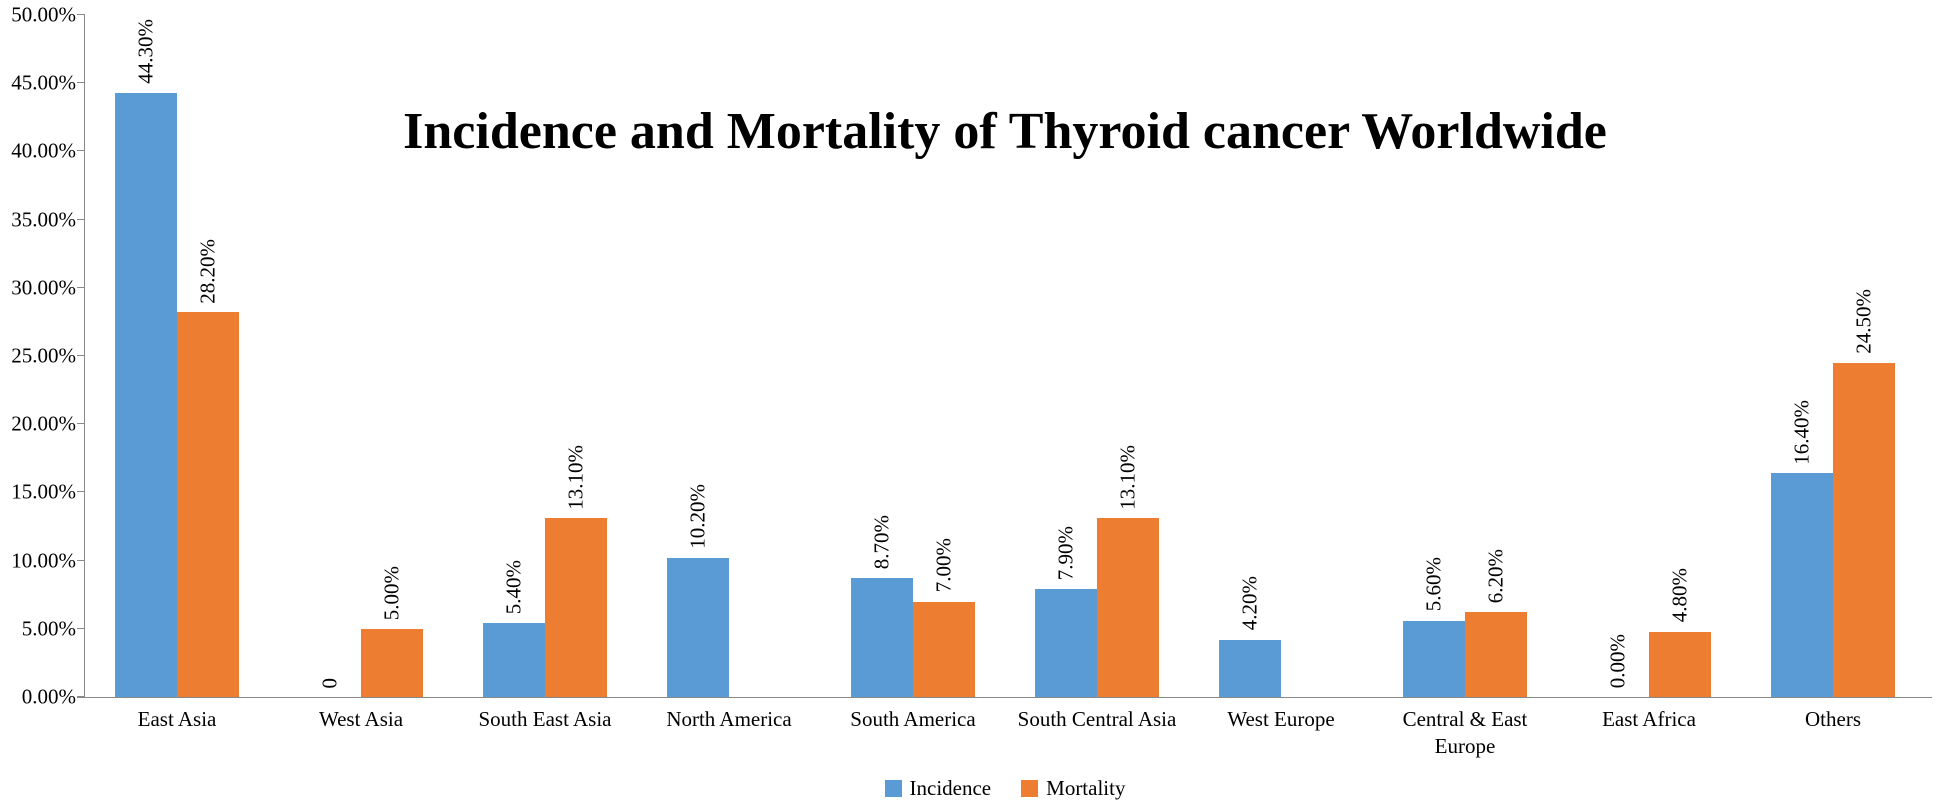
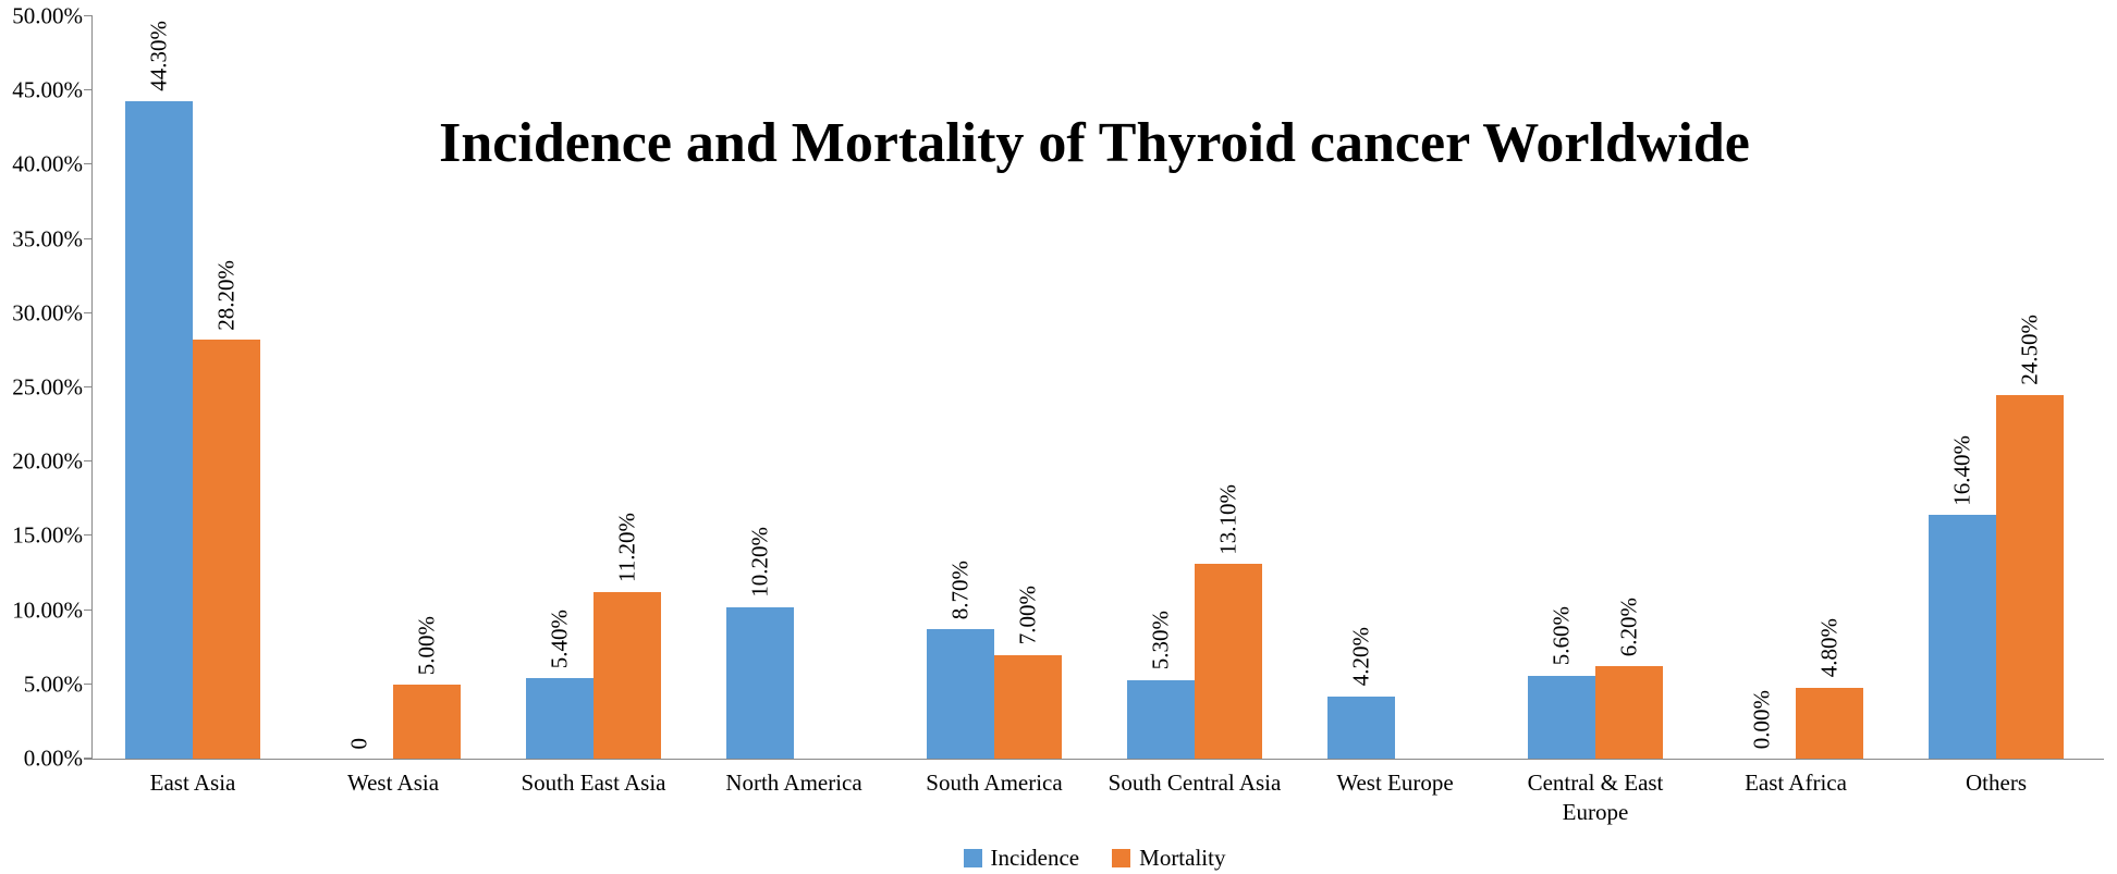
Mortality/South East Asia: 13.10% -> 11.20%
Incidence/South Central Asia: 7.90% -> 5.30%
